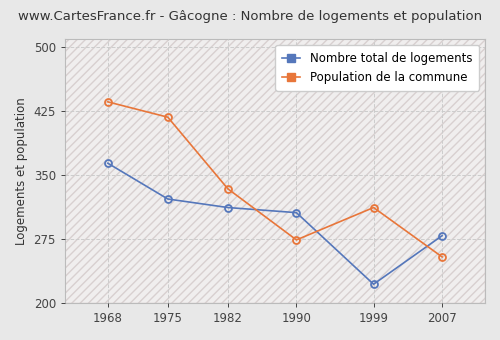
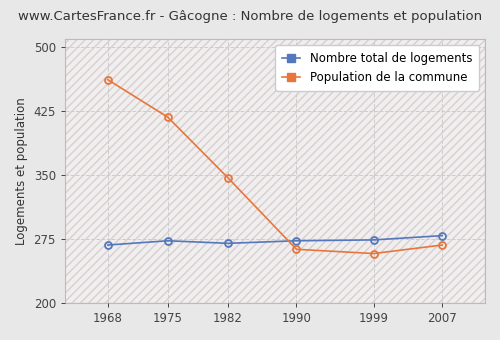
Nombre total de logements/1968: 364 -> 268
Population de la commune/1968: 436 -> 462
Nombre total de logements/1975: 322 -> 273
Nombre total de logements/1982: 312 -> 270
Population de la commune/1982: 334 -> 347
Nombre total de logements/1990: 306 -> 273
Population de la commune/1990: 274 -> 263
Nombre total de logements/1999: 222 -> 274
Population de la commune/1999: 312 -> 258
Population de la commune/2007: 254 -> 268
